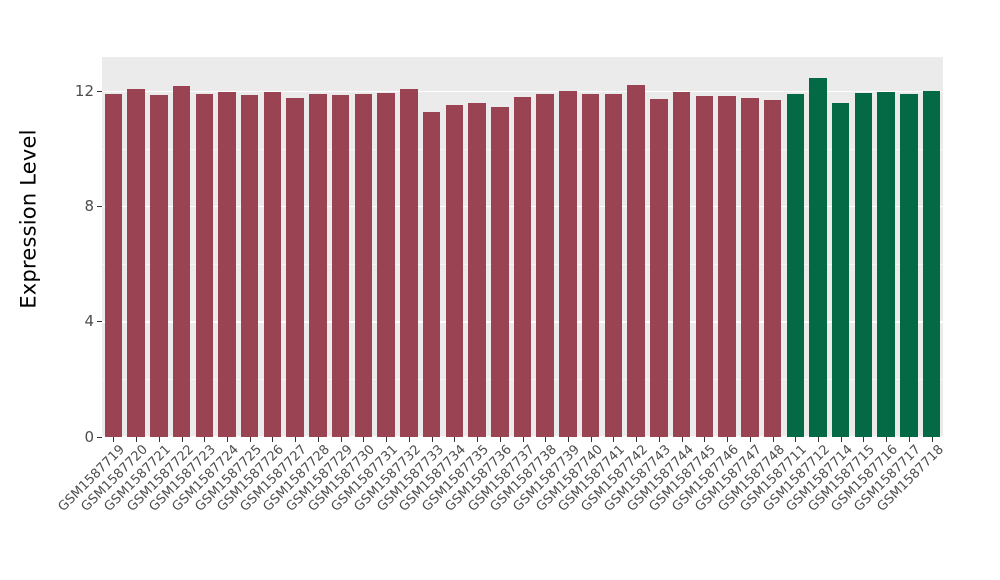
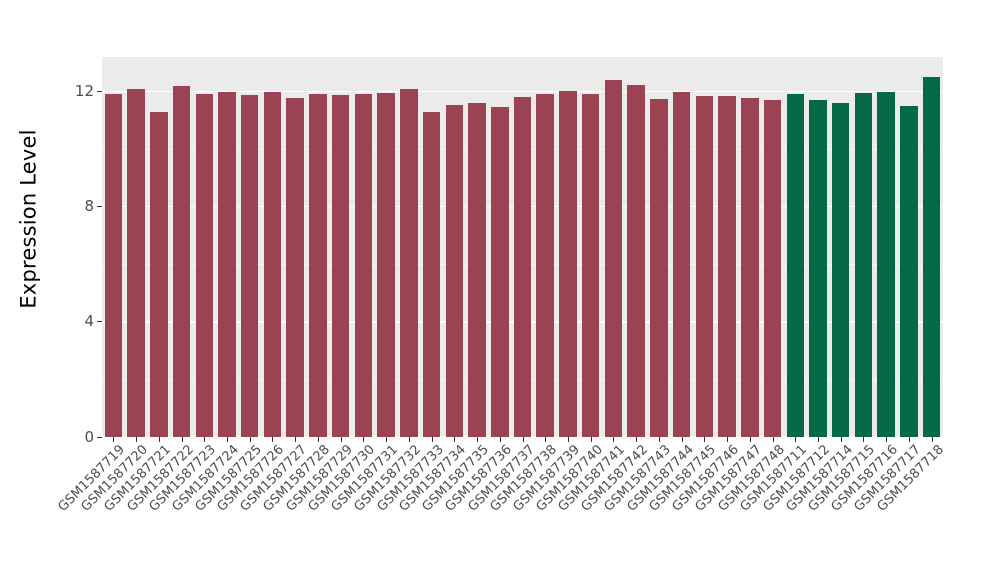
GSM1587721: 11.9 -> 11.3
GSM1587741: 11.9 -> 12.4
GSM1587712: 12.5 -> 11.7
GSM1587717: 11.9 -> 11.5
GSM1587718: 12.0 -> 12.5
